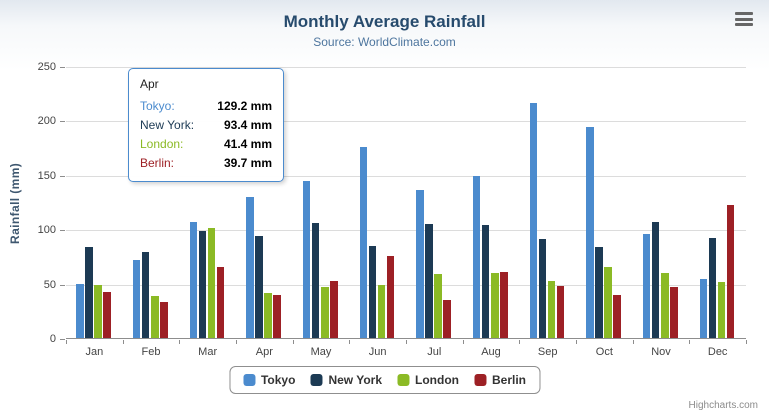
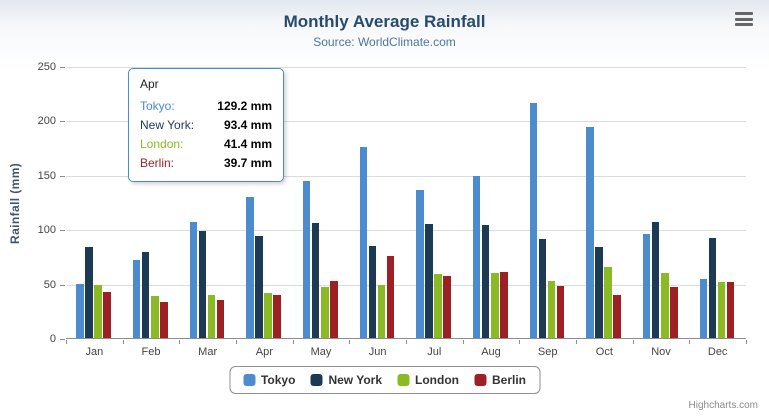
London/Mar: 101 -> 39
Berlin/Mar: 65 -> 34
Berlin/Jul: 35 -> 57
Berlin/Dec: 122 -> 51
